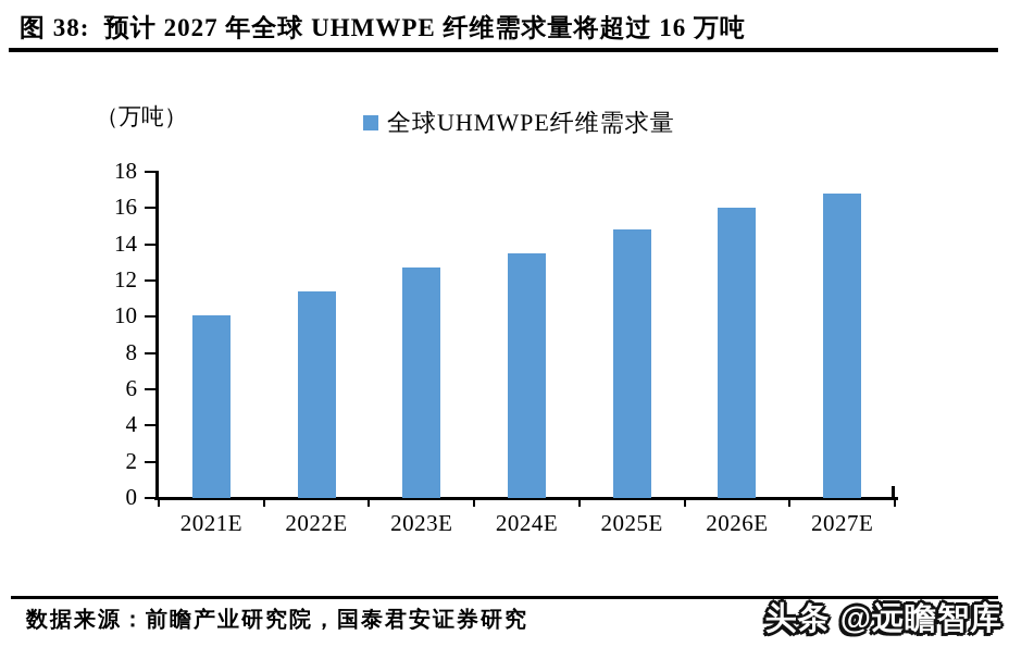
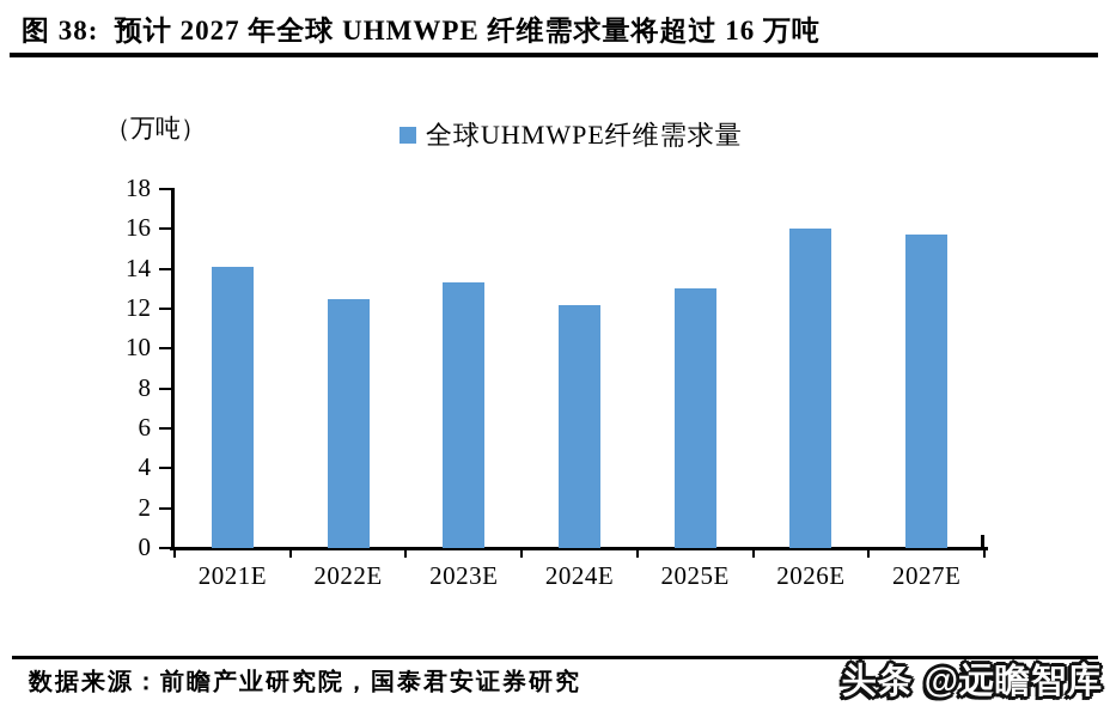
2021E: 10.1 -> 14.1
2022E: 11.4 -> 12.5
2023E: 12.7 -> 13.3
2024E: 13.5 -> 12.2
2025E: 14.8 -> 13.0
2027E: 16.8 -> 15.7
